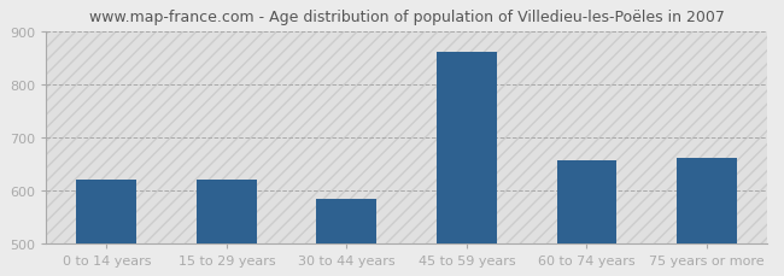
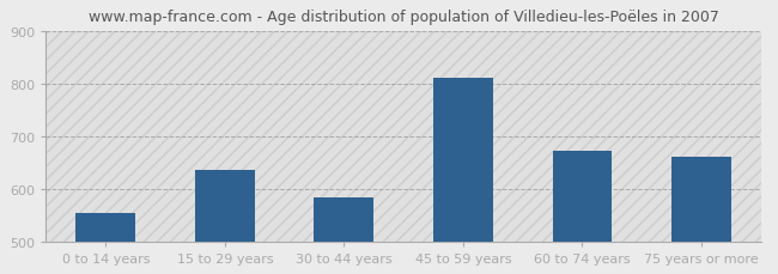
0 to 14 years: 620 -> 553
15 to 29 years: 620 -> 635
45 to 59 years: 860 -> 810
60 to 74 years: 655 -> 673
